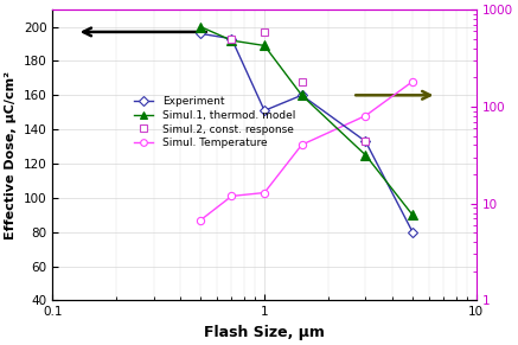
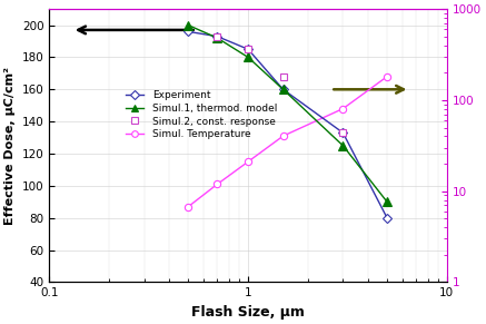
Experiment/1: 151 -> 185
Simul.1, thermod. model/1: 189 -> 180
Simul.2, const. response/1: 197 -> 185
Simul. Temperature/1: 103 -> 115
